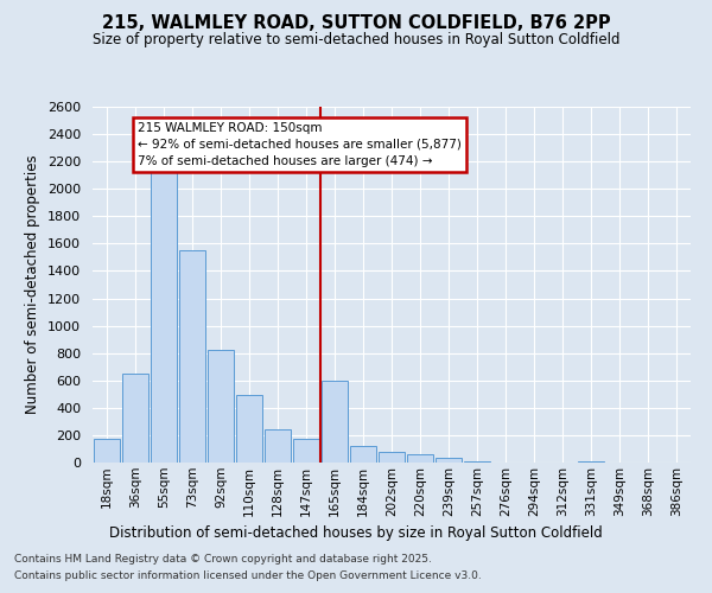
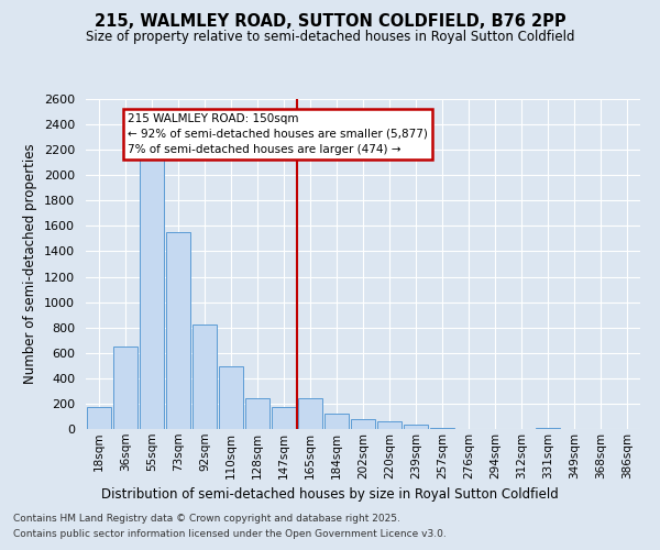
165sqm: 600 -> 240
